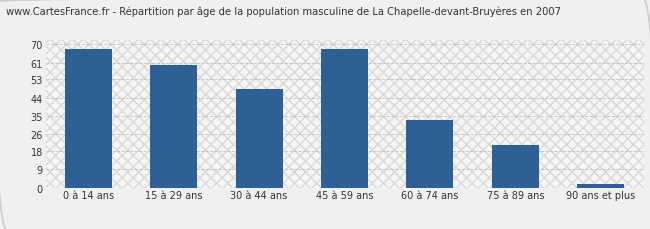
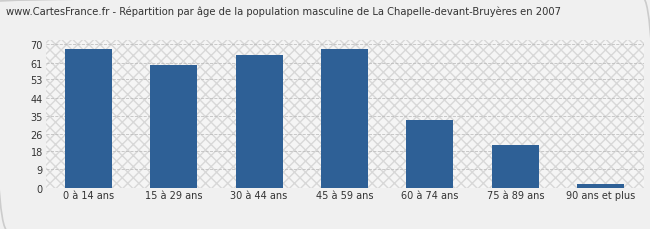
30 à 44 ans: 48 -> 65
